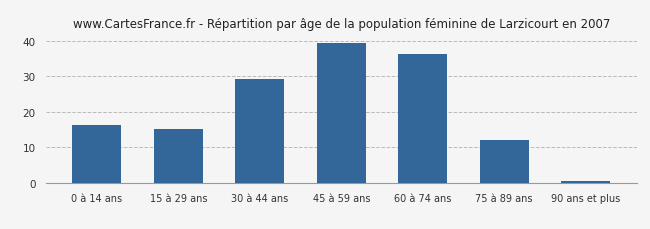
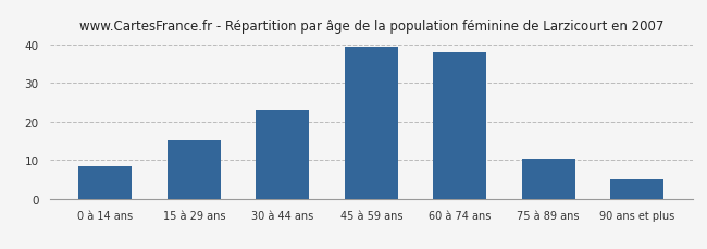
0 à 14 ans: 16.3 -> 8.5
30 à 44 ans: 29.2 -> 23.0
60 à 74 ans: 36.3 -> 38.0
75 à 89 ans: 12.2 -> 10.5
90 ans et plus: 0.5 -> 5.0
